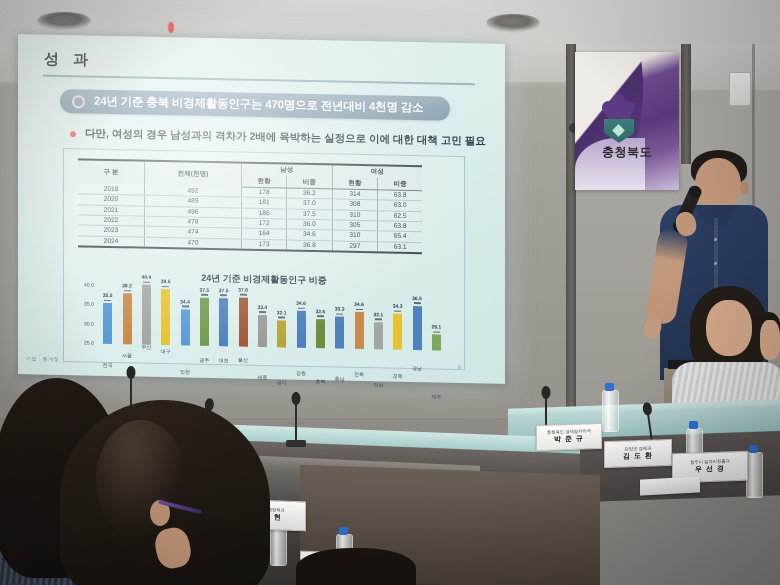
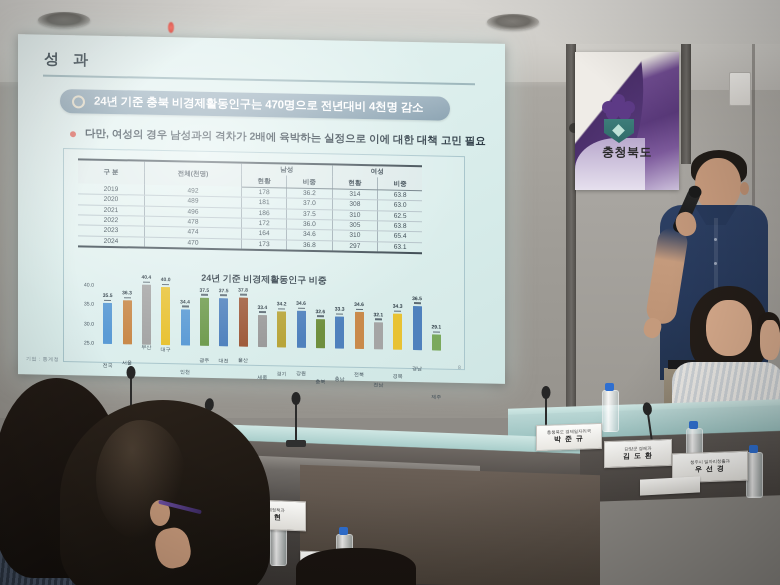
서울: 38.2 -> 36.3
대구: 39.5 -> 40.0
경기: 32.1 -> 34.2
